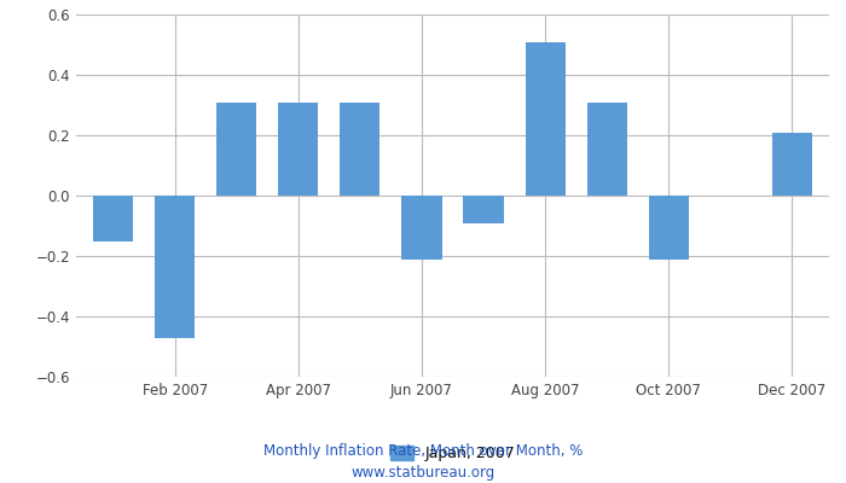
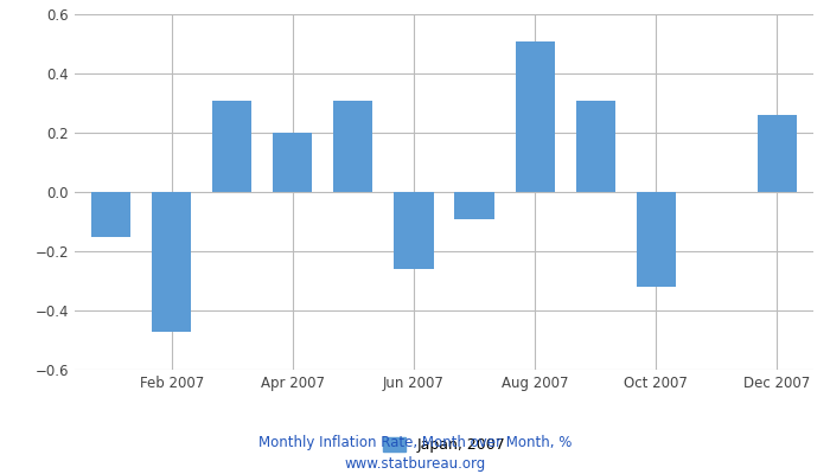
Apr 2007: 0.31 -> 0.20
Jun 2007: -0.21 -> -0.26
Oct 2007: -0.21 -> -0.32
Dec 2007: 0.21 -> 0.26
